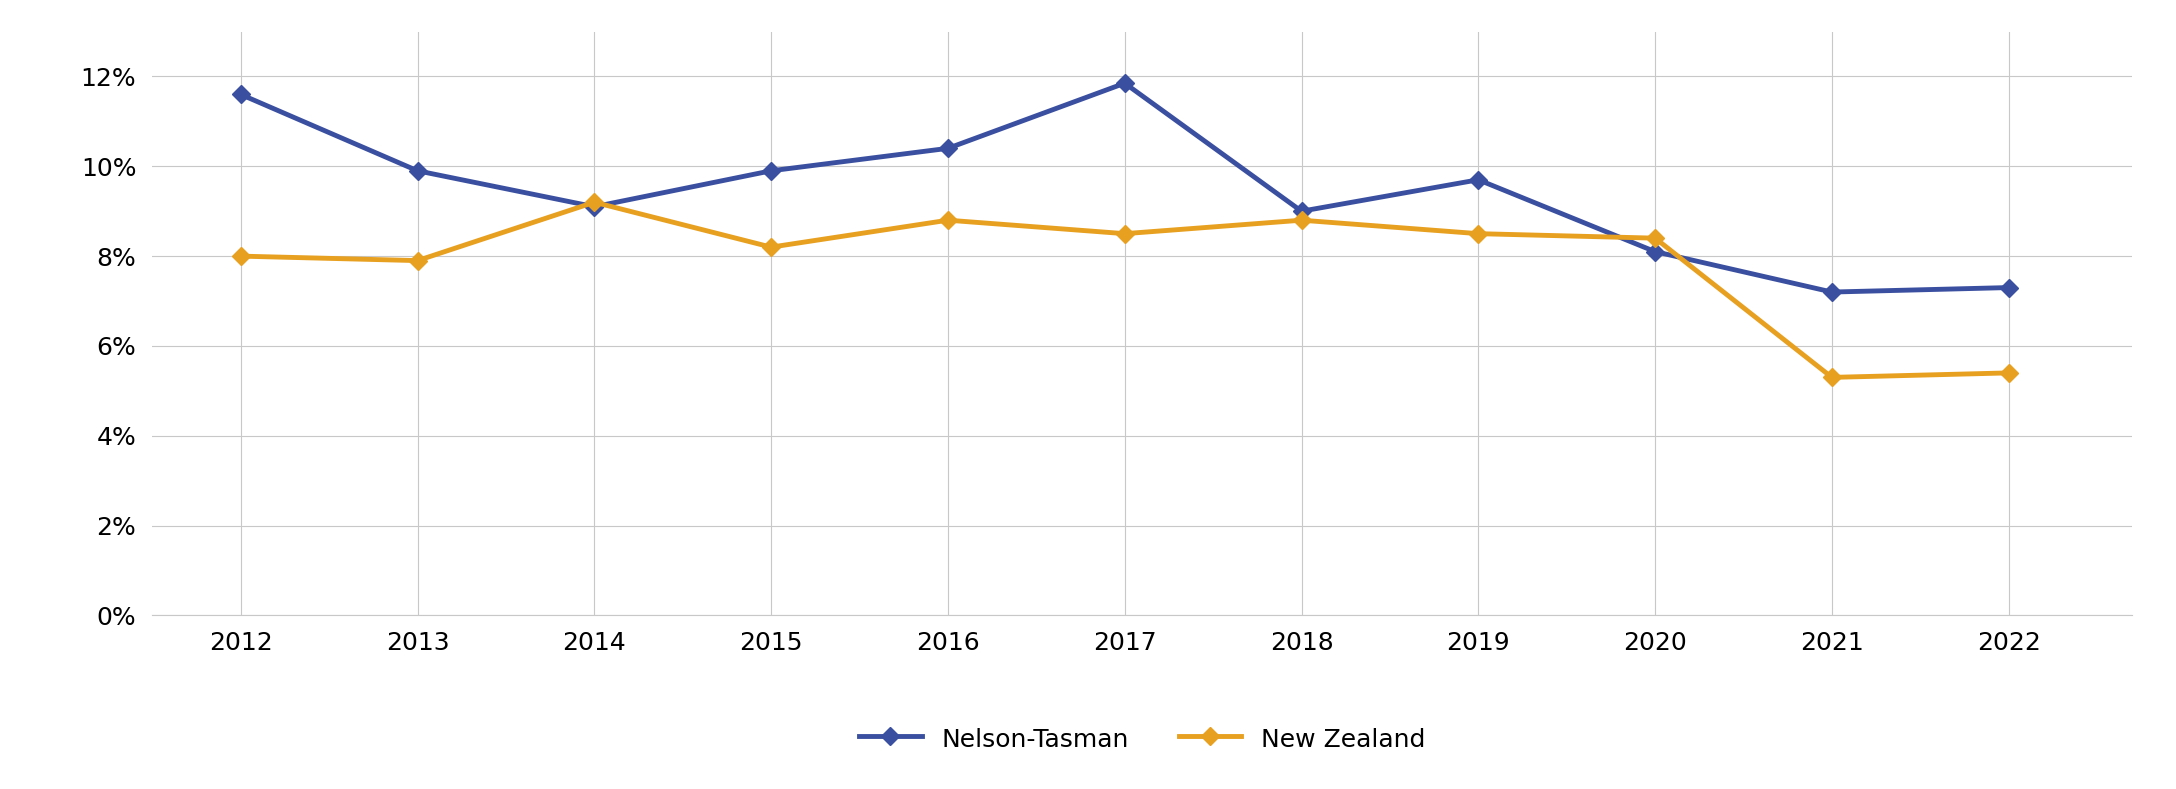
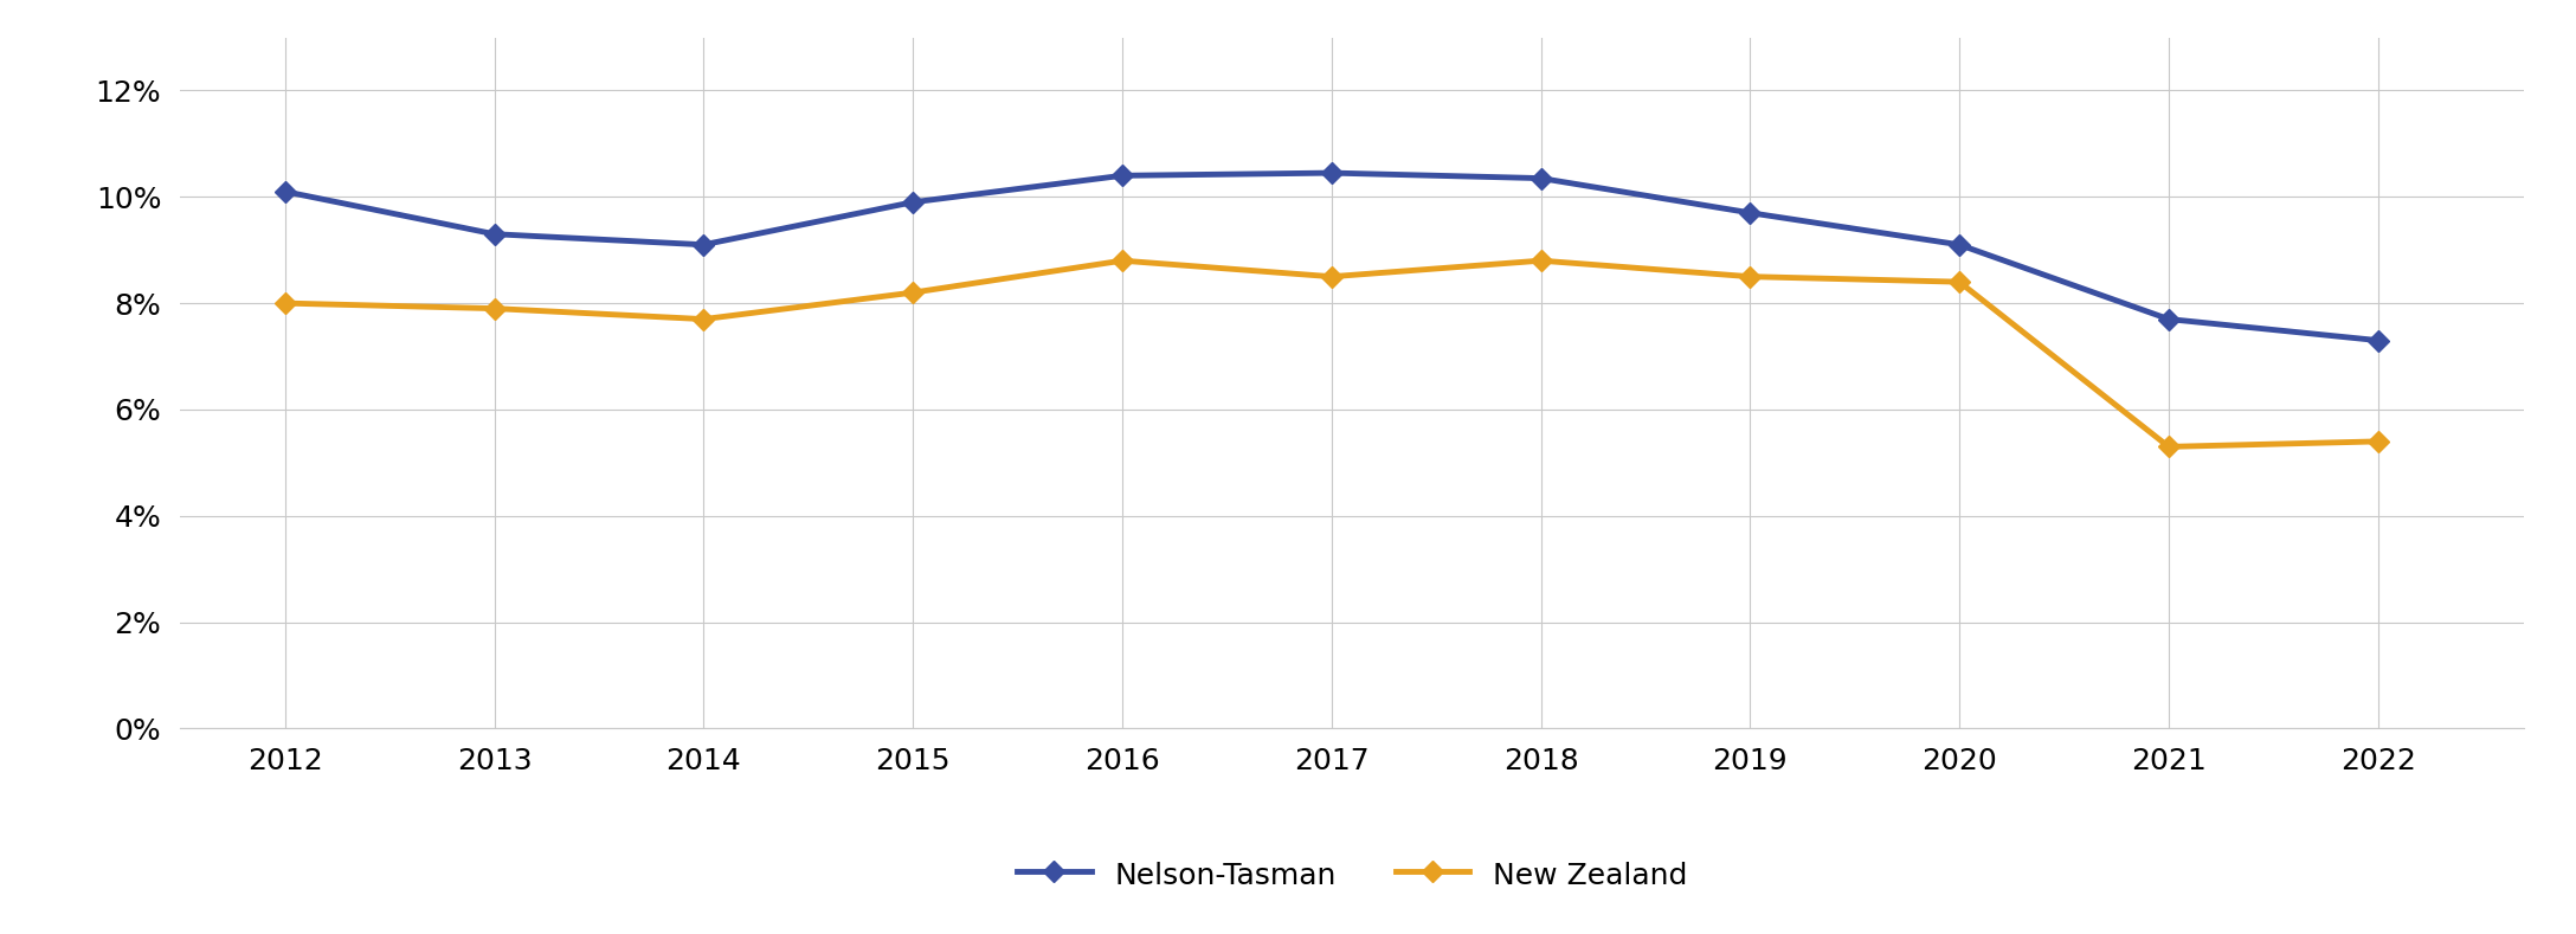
Nelson-Tasman/2012: 11.60% -> 10.10%
Nelson-Tasman/2013: 9.90% -> 9.30%
New Zealand/2014: 9.2% -> 7.7%
Nelson-Tasman/2017: 11.85% -> 10.45%
Nelson-Tasman/2018: 9.00% -> 10.35%
Nelson-Tasman/2020: 8.10% -> 9.10%
Nelson-Tasman/2021: 7.20% -> 7.70%
